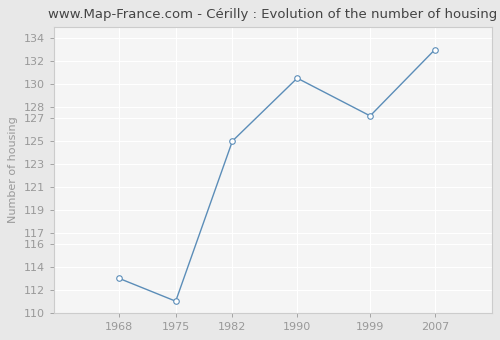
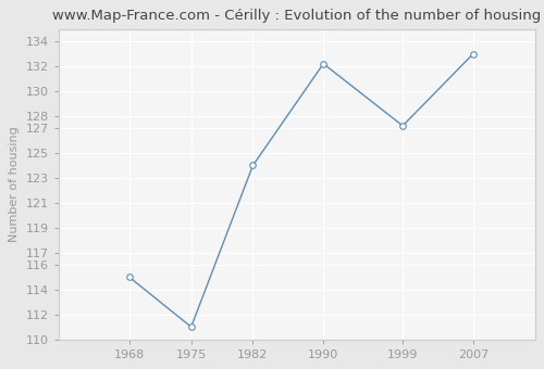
1968: 113.0 -> 115.0
1982: 125.0 -> 124.0
1990: 130.5 -> 132.2
